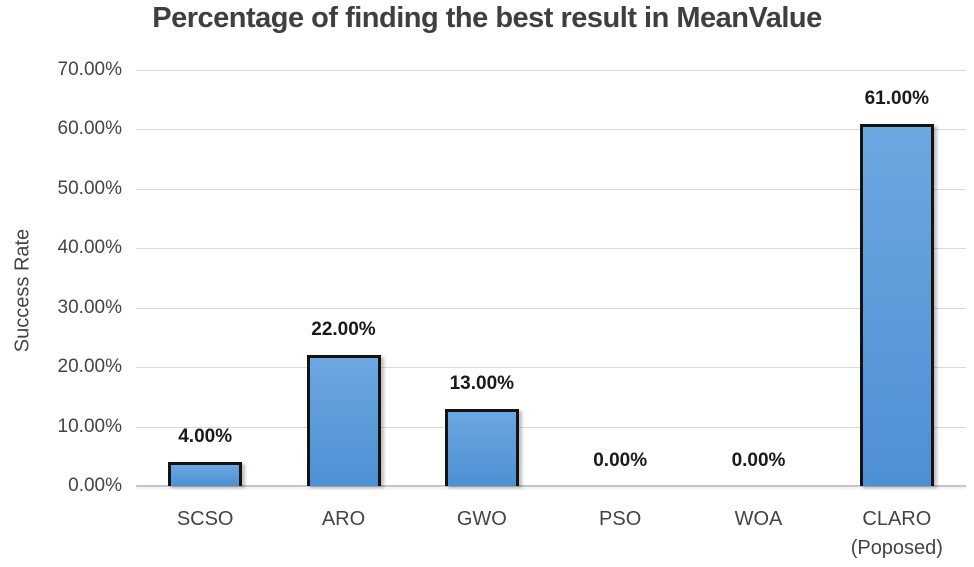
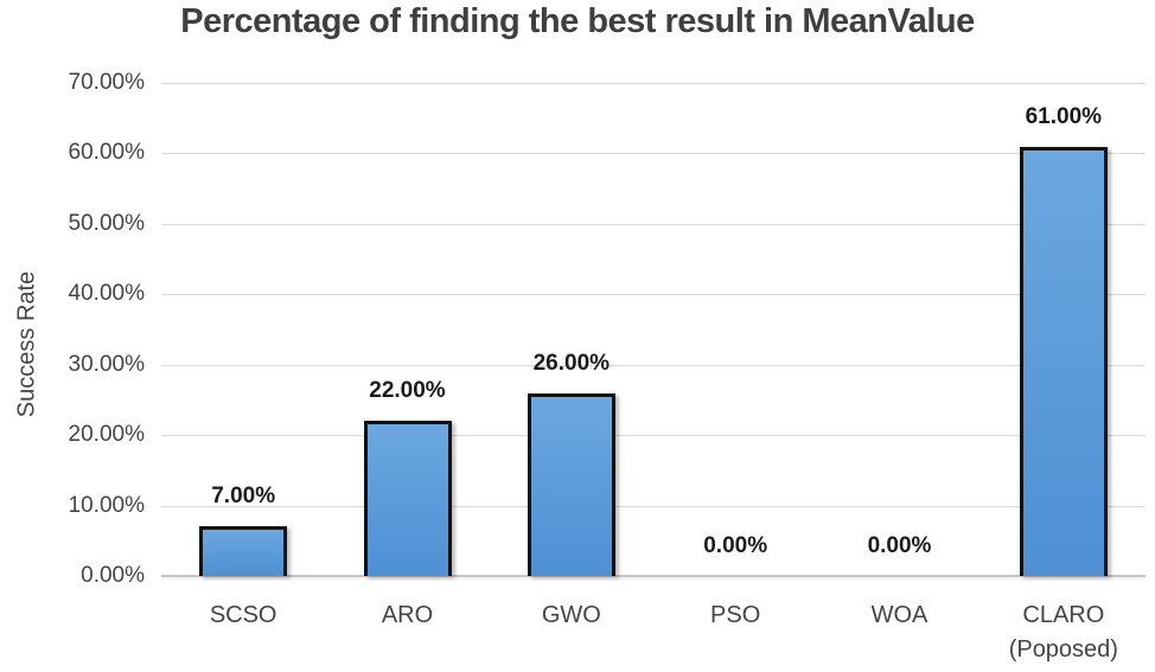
SCSO: 4.00% -> 7.00%
GWO: 13.00% -> 26.00%
